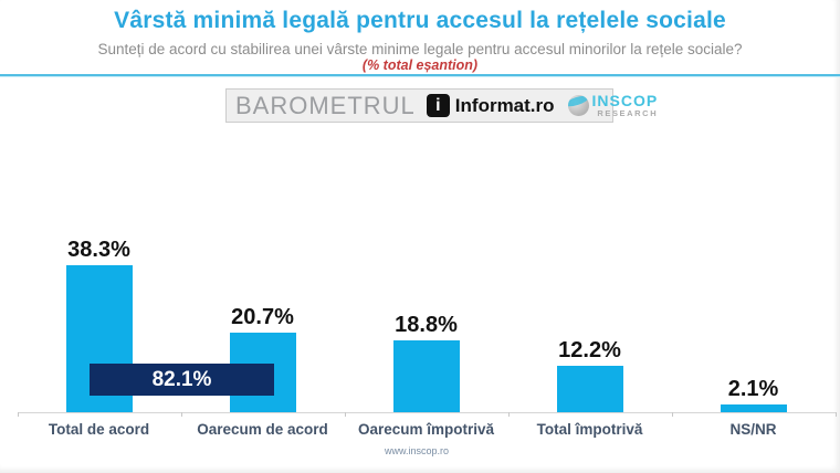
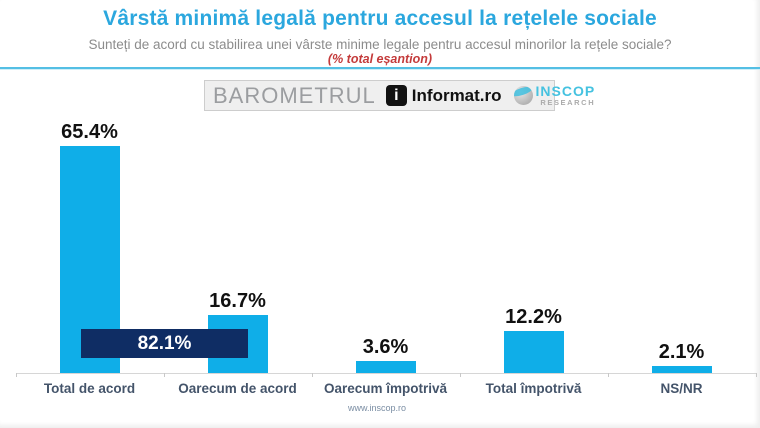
Total de acord: 38.3% -> 65.4%
Oarecum de acord: 20.7% -> 16.7%
Oarecum împotrivă: 18.8% -> 3.6%
